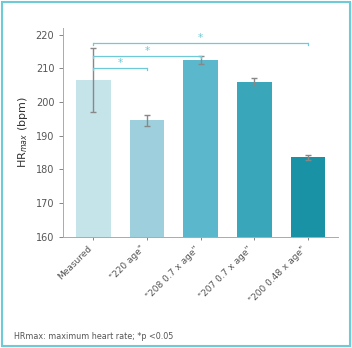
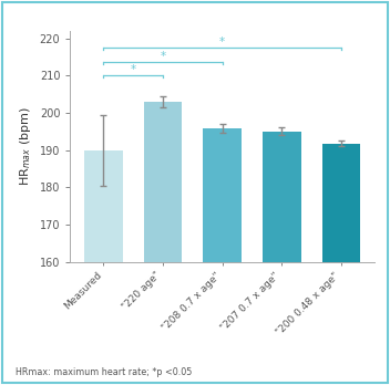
Measured: 206.5 -> 190.0
"220 age": 194.5 -> 203.0
"208 0.7 x age": 212.5 -> 195.8
"207 0.7 x age": 206.0 -> 195.0
"200 0.48 x age": 183.5 -> 191.8
